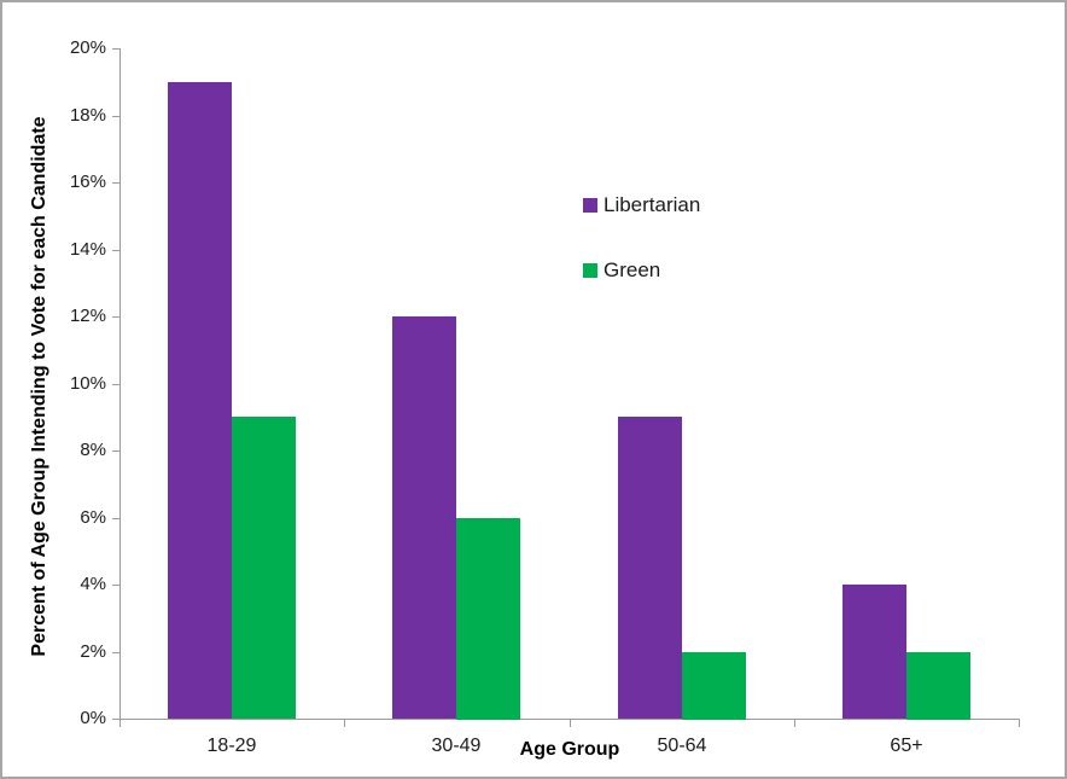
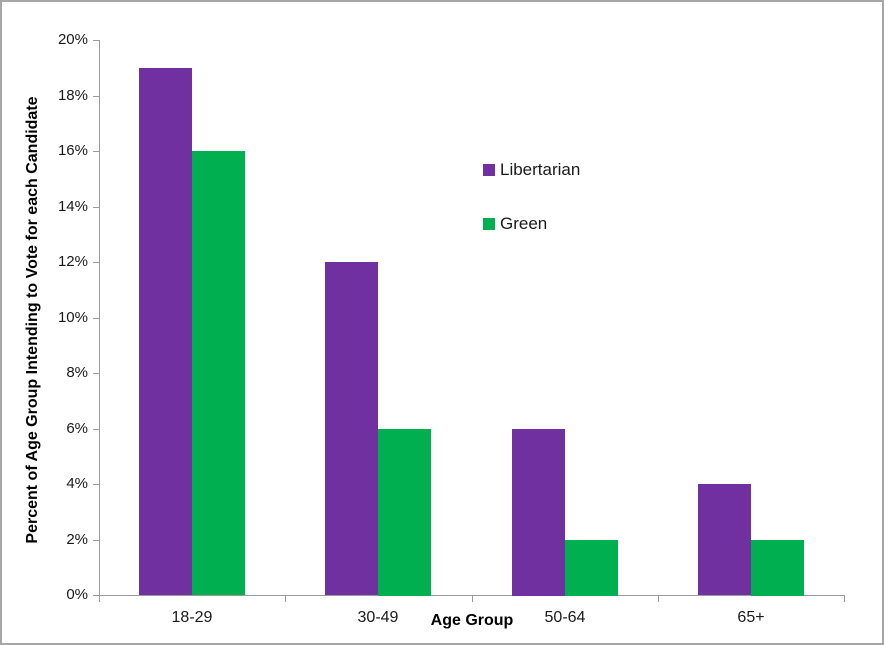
Green/18-29: 9% -> 16%
Libertarian/50-64: 9% -> 6%
